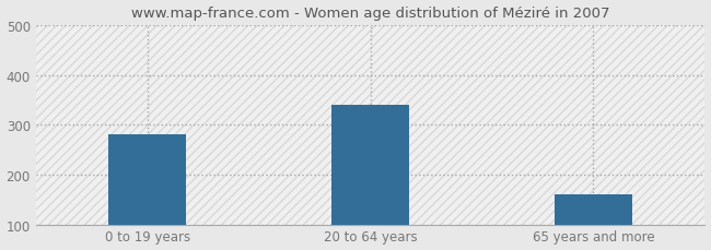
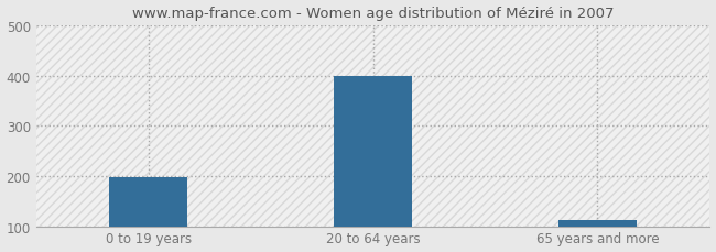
0 to 19 years: 280 -> 197
20 to 64 years: 340 -> 400
65 years and more: 160 -> 113
